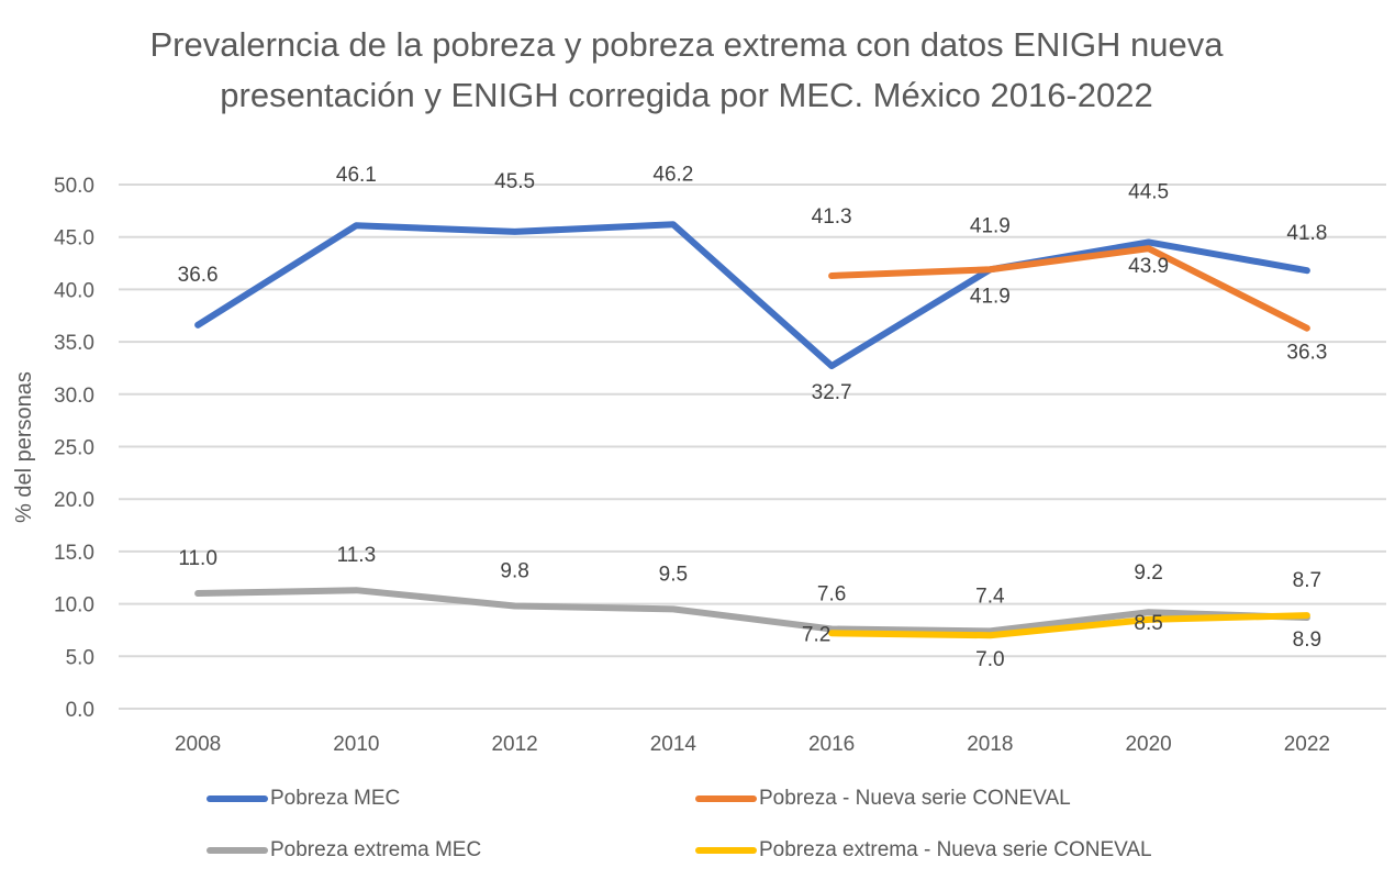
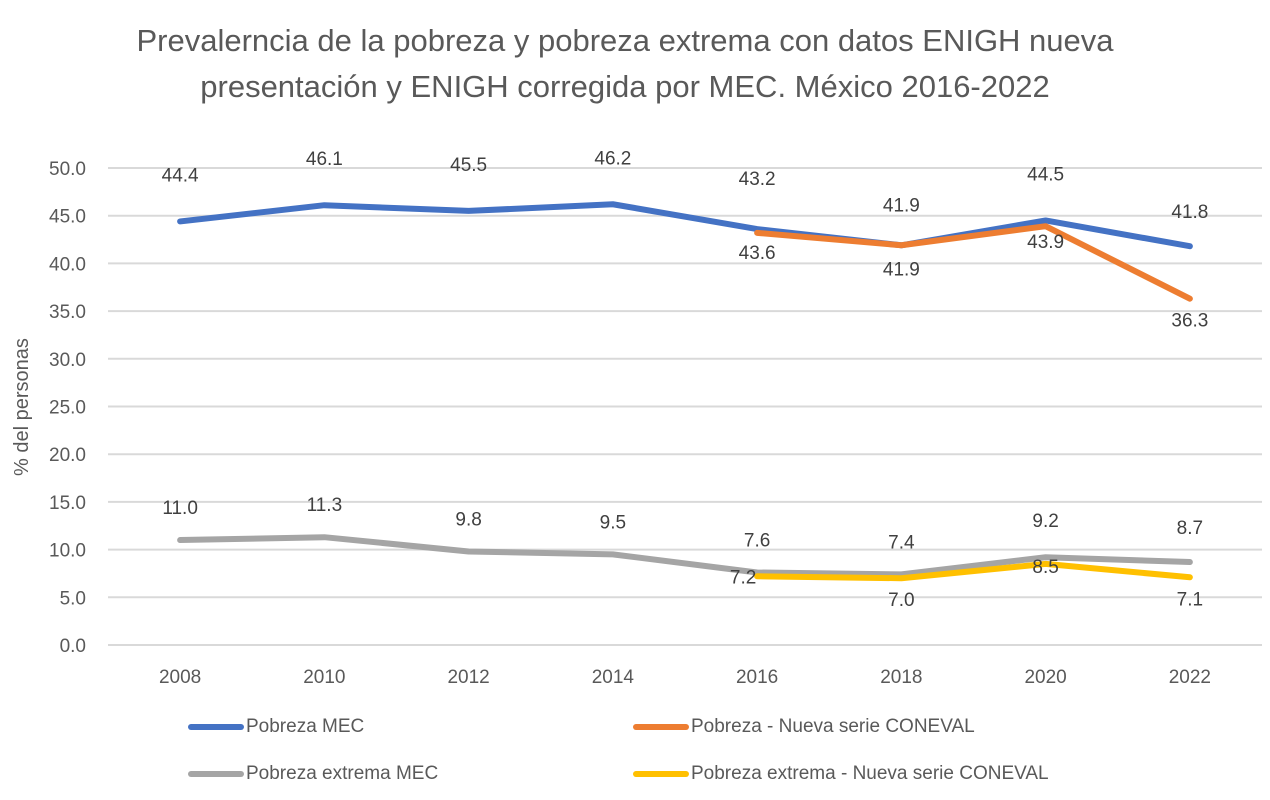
Pobreza MEC/2008: 36.6 -> 44.4
Pobreza MEC/2016: 32.7 -> 43.6
Pobreza - Nueva serie CONEVAL/2016: 41.3 -> 43.2
Pobreza extrema - Nueva serie CONEVAL/2022: 8.9 -> 7.1
